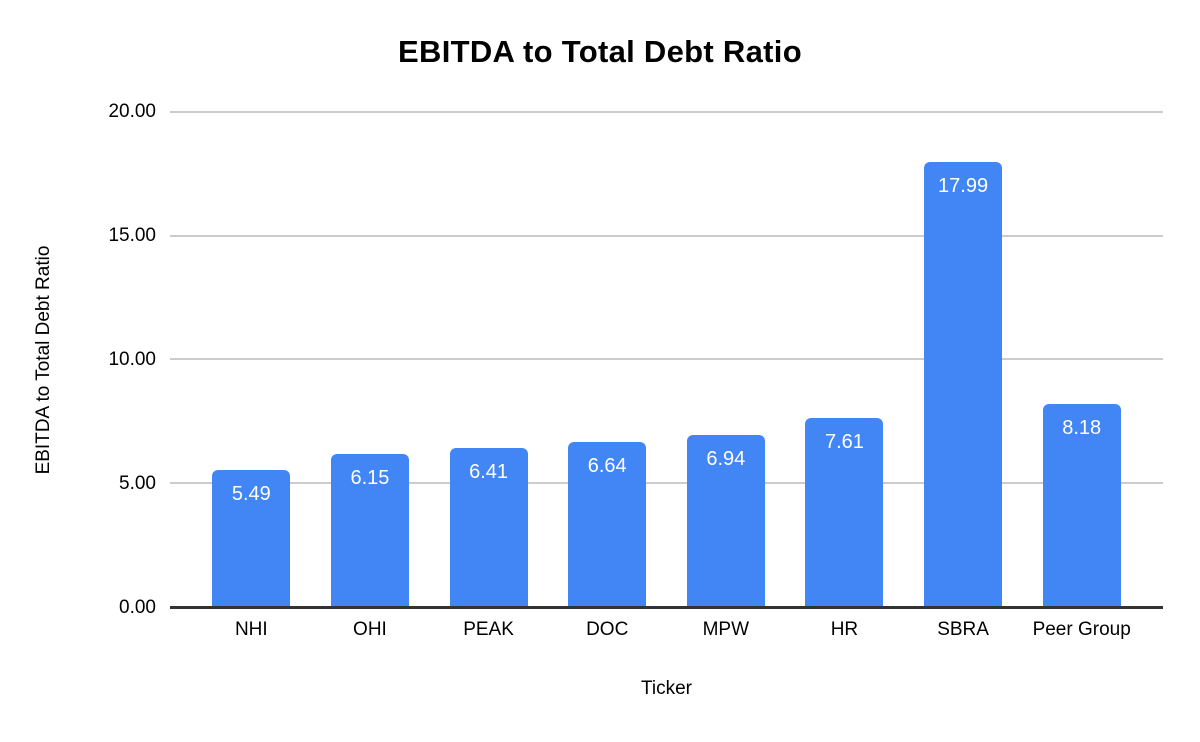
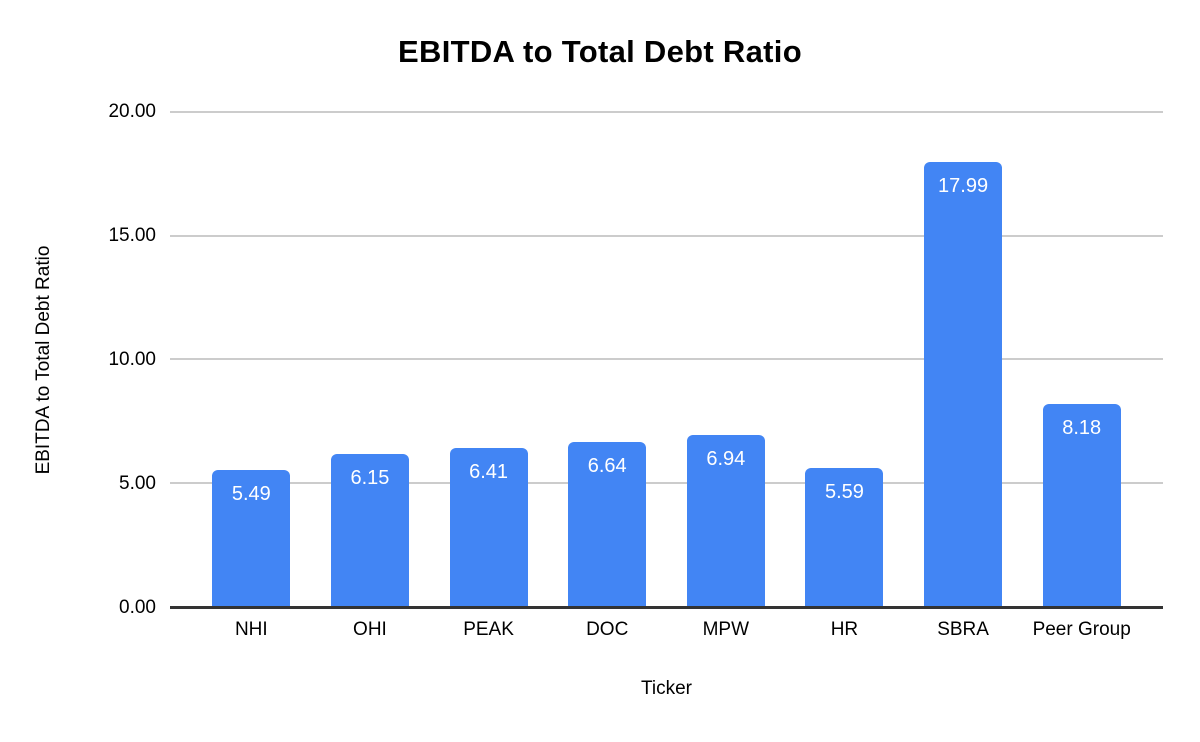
HR: 7.61 -> 5.59
